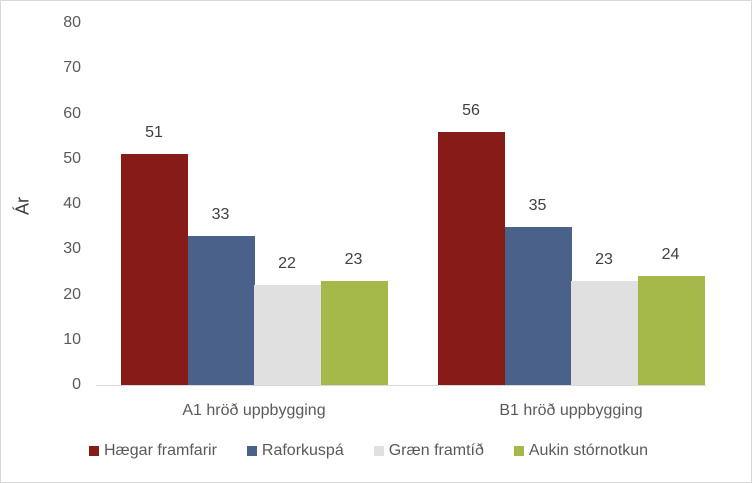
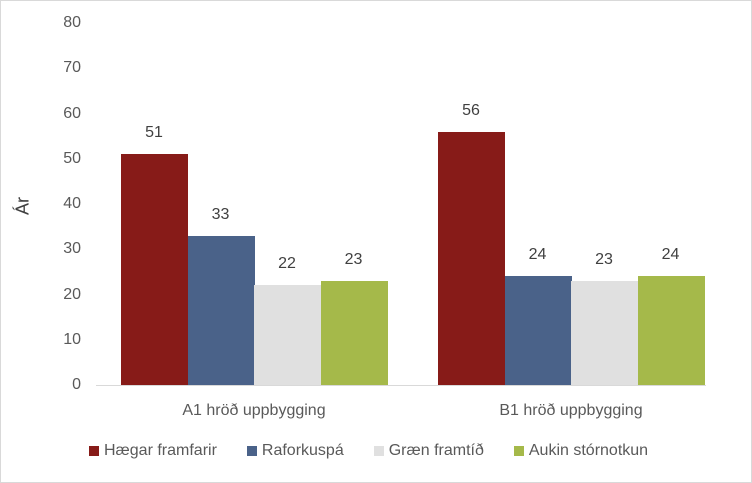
Raforkuspá/B1 hröð uppbygging: 35 -> 24
